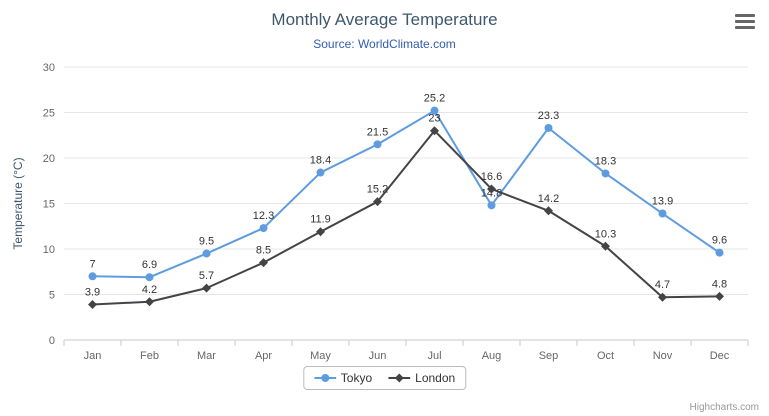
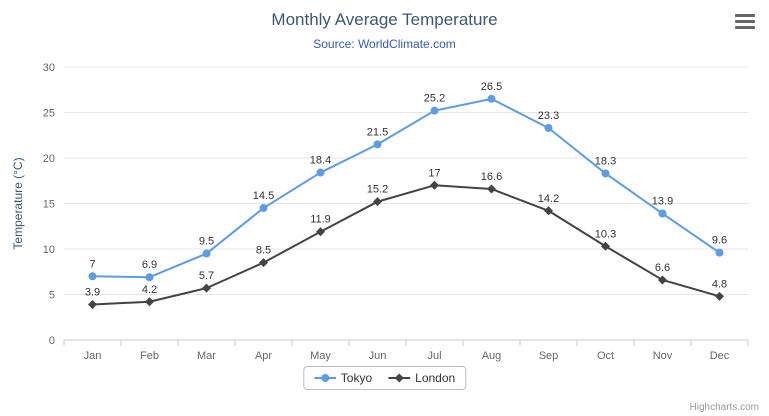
Tokyo/Apr: 12.3 -> 14.5
London/Jul: 23 -> 17
Tokyo/Aug: 14.8 -> 26.5
London/Nov: 4.7 -> 6.6
